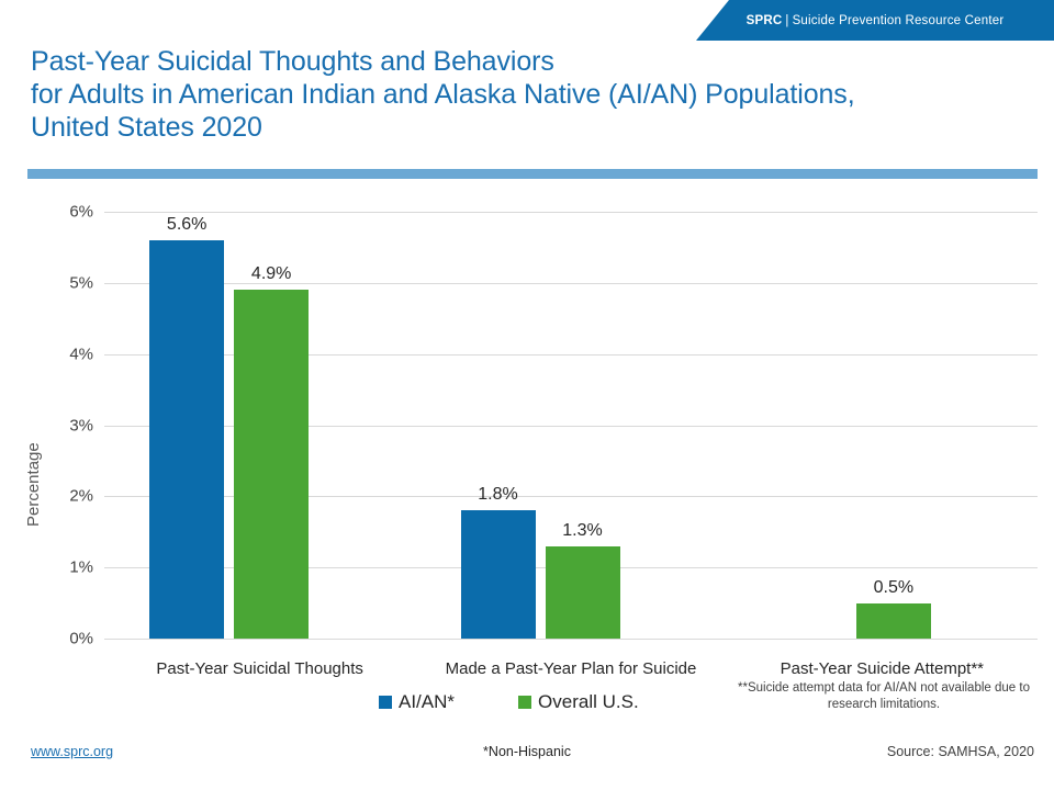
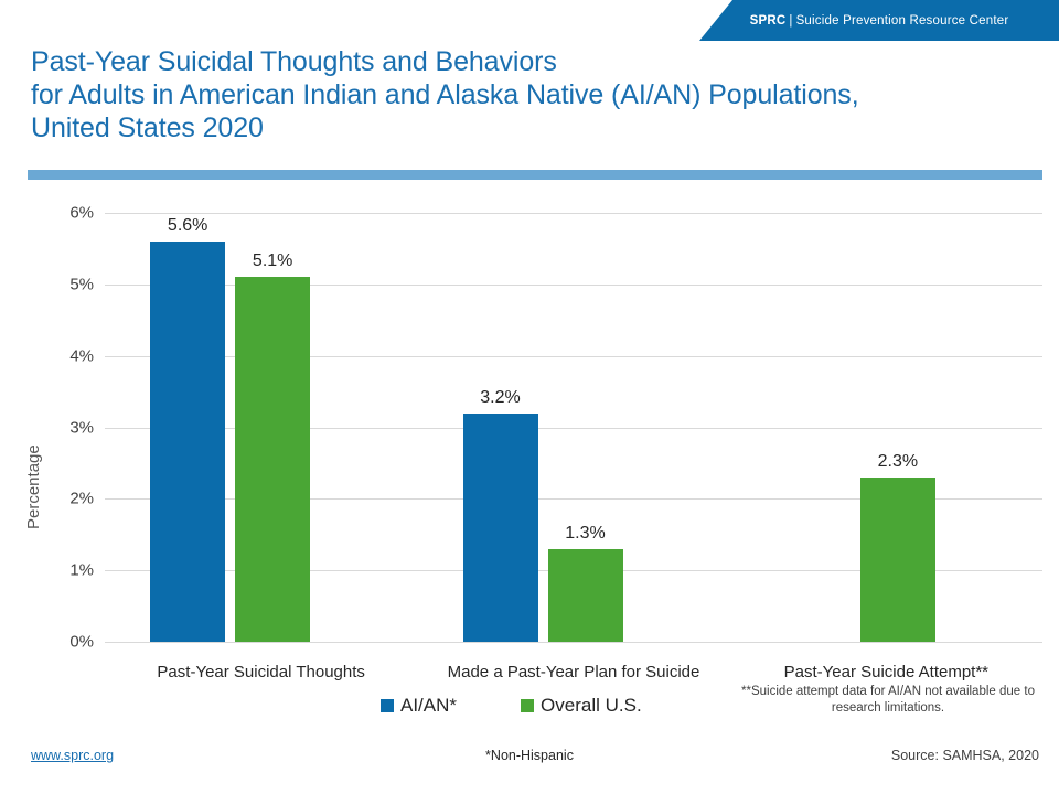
Overall U.S./Past-Year Suicidal Thoughts: 4.9% -> 5.1%
AI/AN*/Made a Past-Year Plan for Suicide: 1.8% -> 3.2%
Overall U.S./Past-Year Suicide Attempt**: 0.5% -> 2.3%
